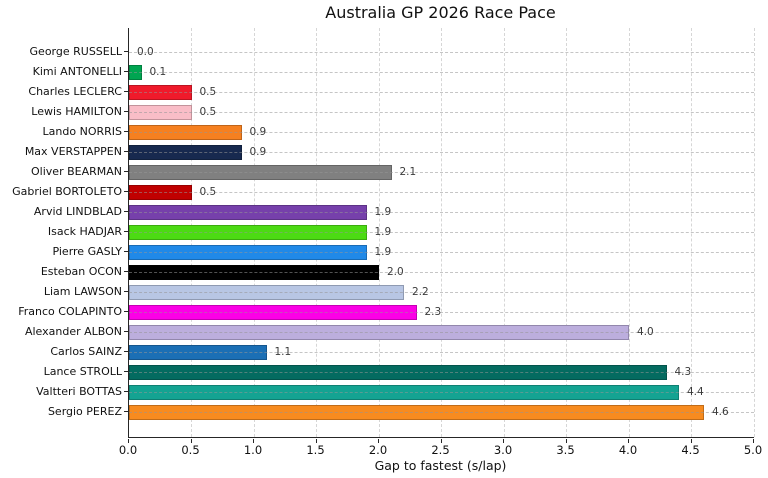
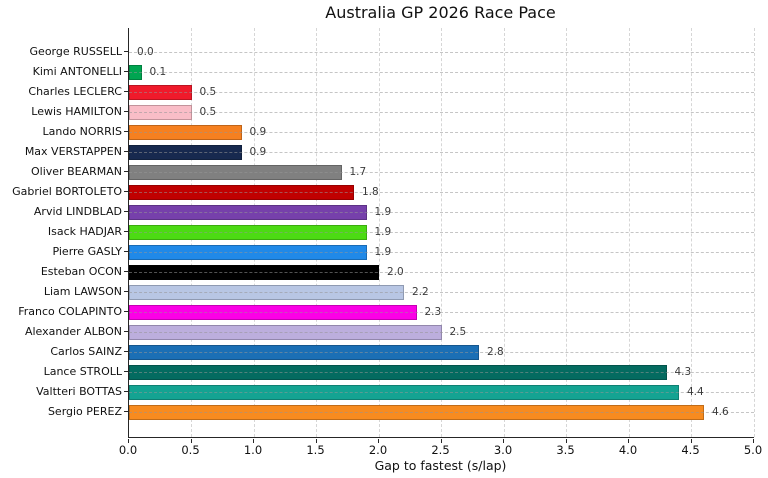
Oliver BEARMAN: 2.1 -> 1.7
Gabriel BORTOLETO: 0.5 -> 1.8
Alexander ALBON: 4.0 -> 2.5
Carlos SAINZ: 1.1 -> 2.8
